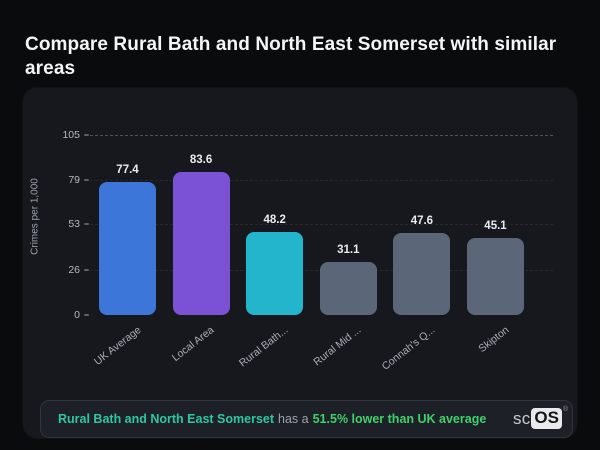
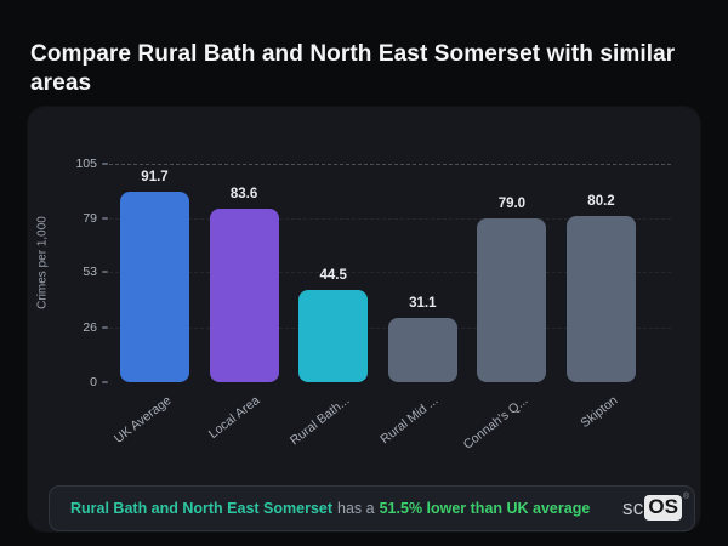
UK Average: 77.4 -> 91.7
Rural Bath...: 48.2 -> 44.5
Connah's Q...: 47.6 -> 79.0
Skipton: 45.1 -> 80.2
